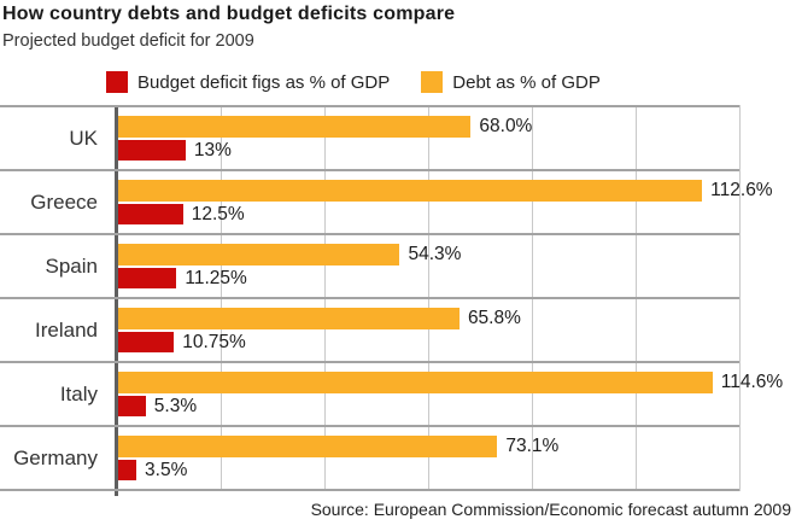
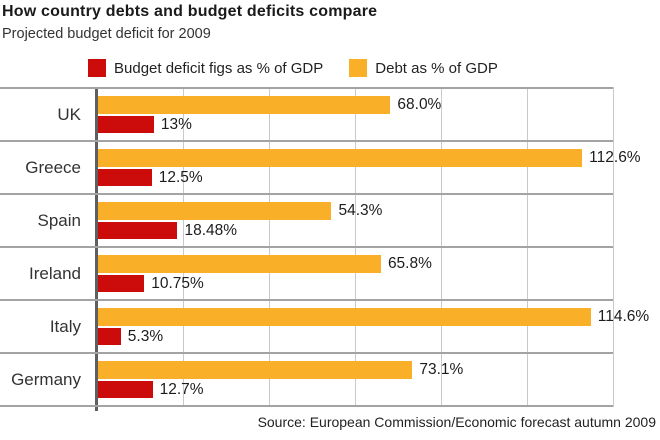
Budget deficit figs as % of GDP/Spain: 11.25% -> 18.48%
Budget deficit figs as % of GDP/Germany: 3.5% -> 12.7%
